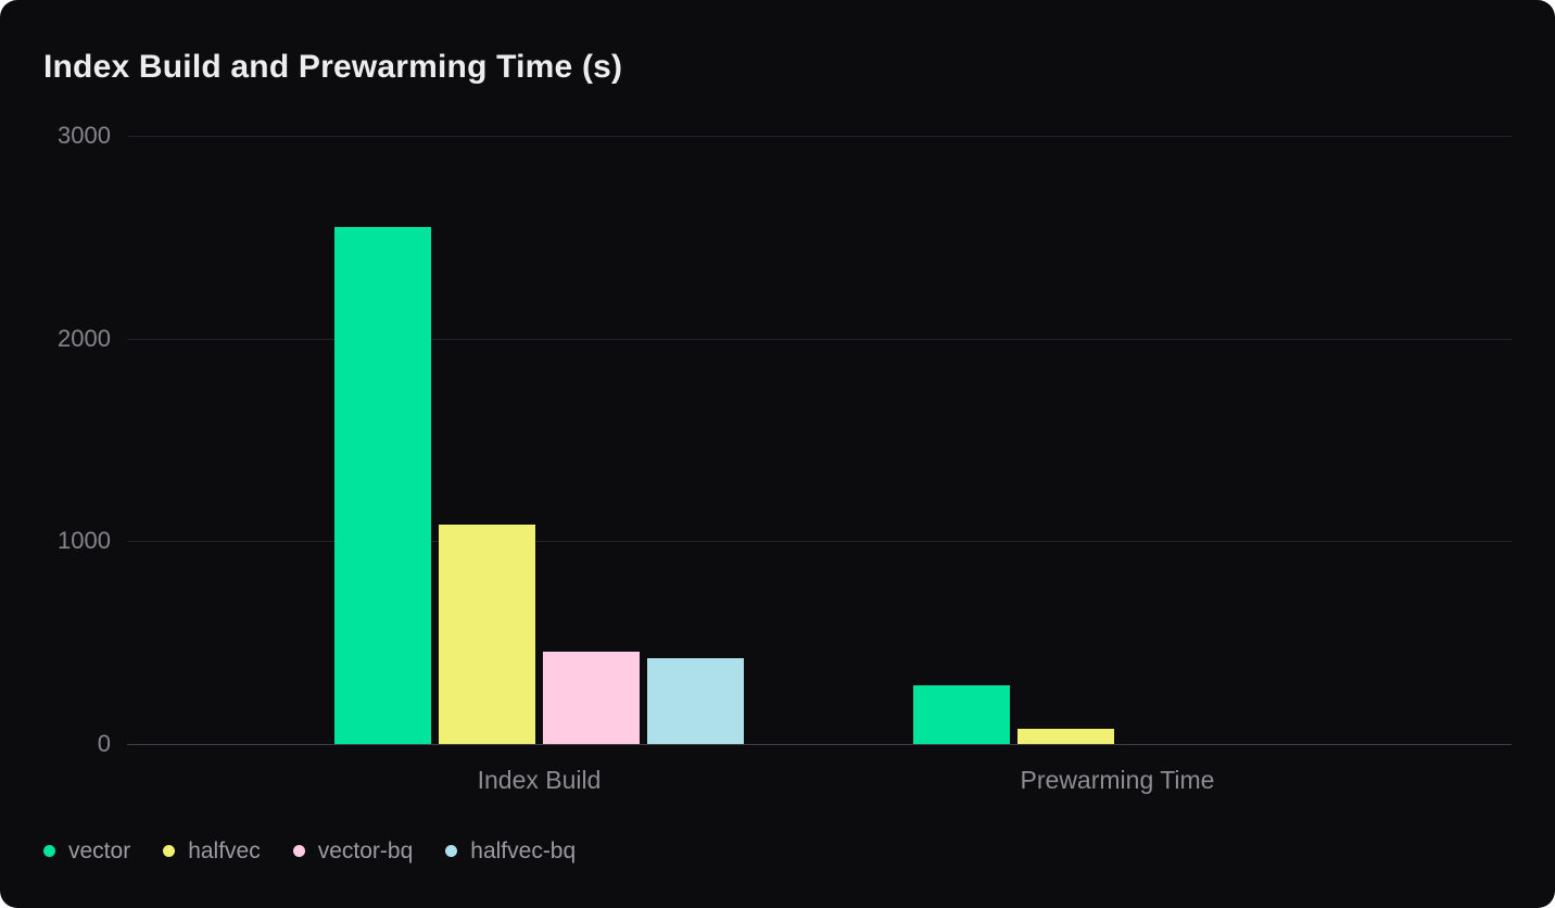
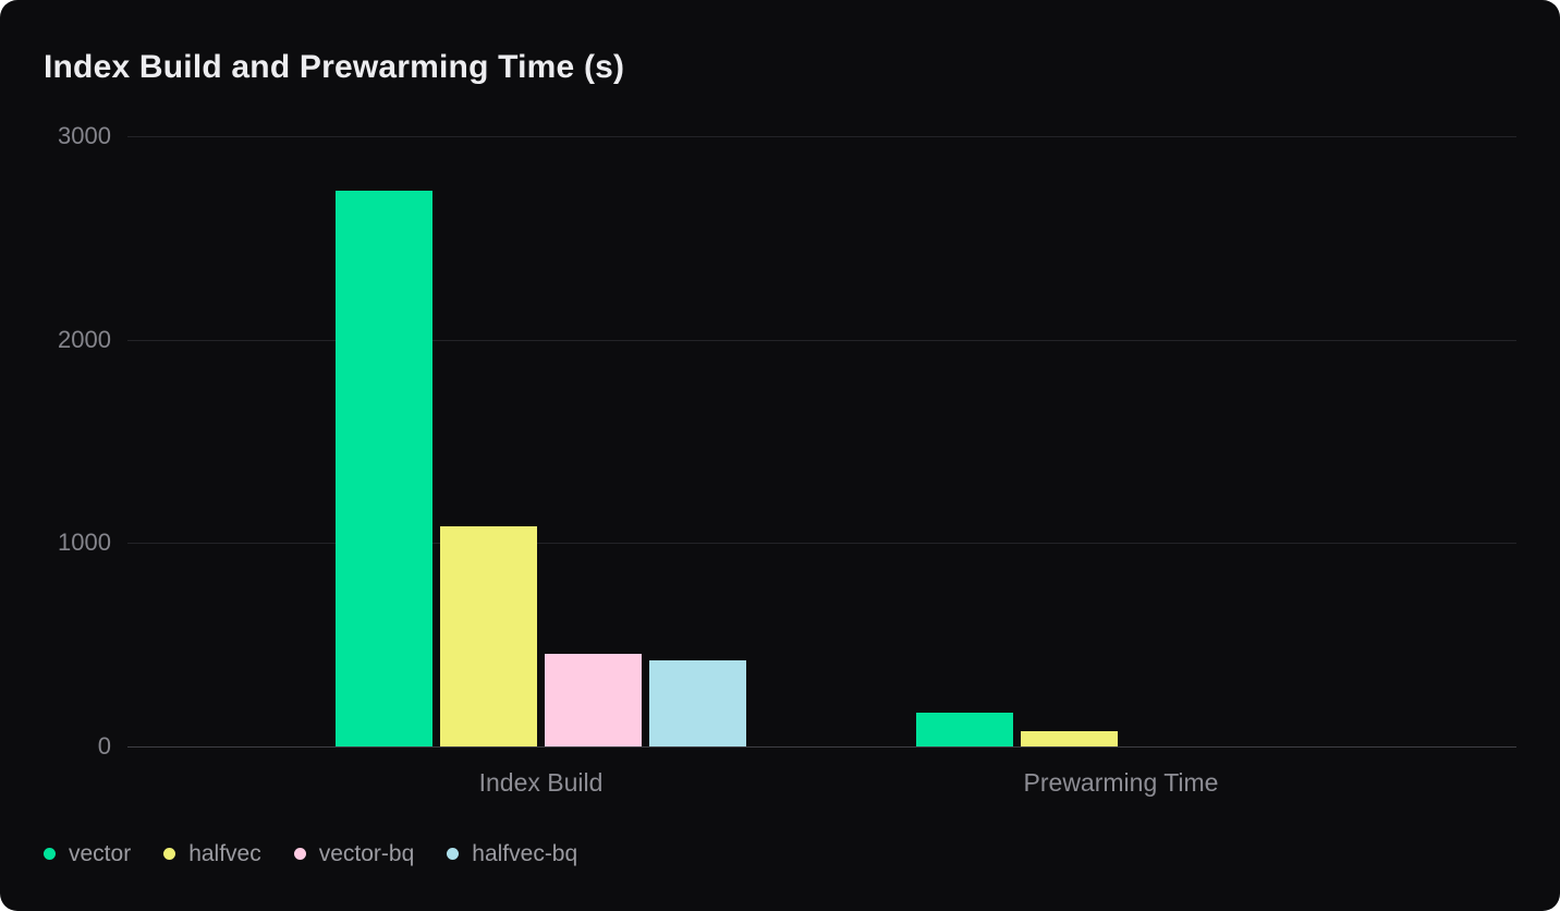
vector/Index Build: 2550 -> 2730
vector/Prewarming Time: 290 -> 160
